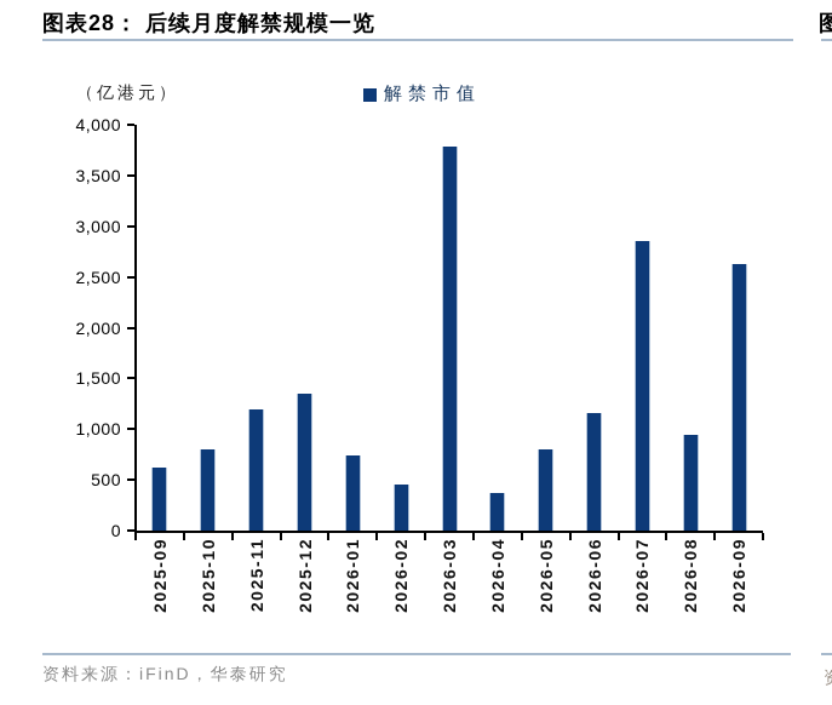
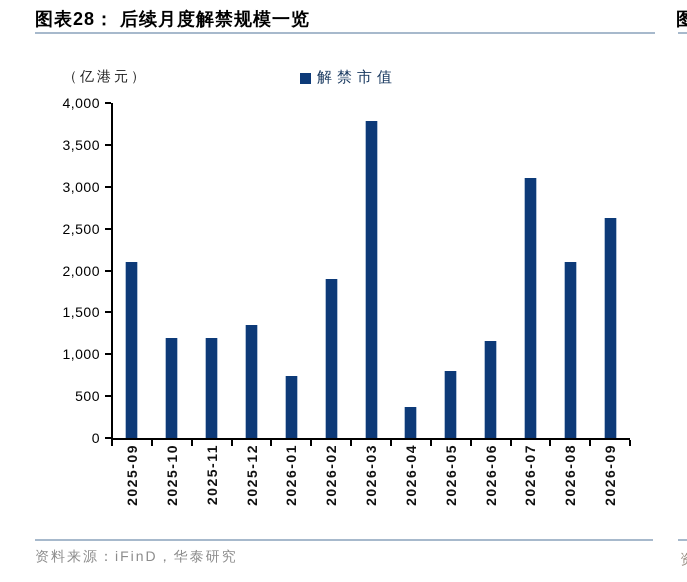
2025-09: 600 -> 2100
2025-10: 800 -> 1200
2026-02: 500 -> 1900
2026-07: 2900 -> 3100
2026-08: 900 -> 2100
